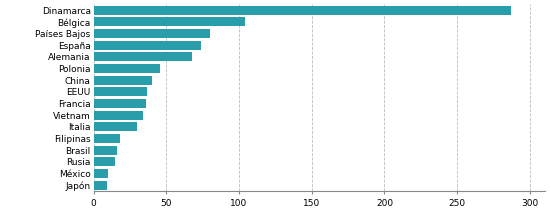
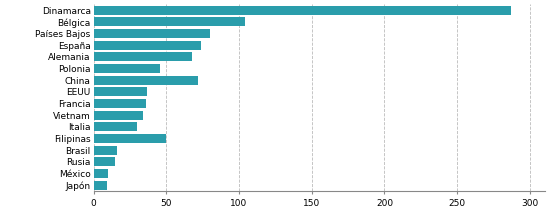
China: 40 -> 72
Filipinas: 18 -> 50
